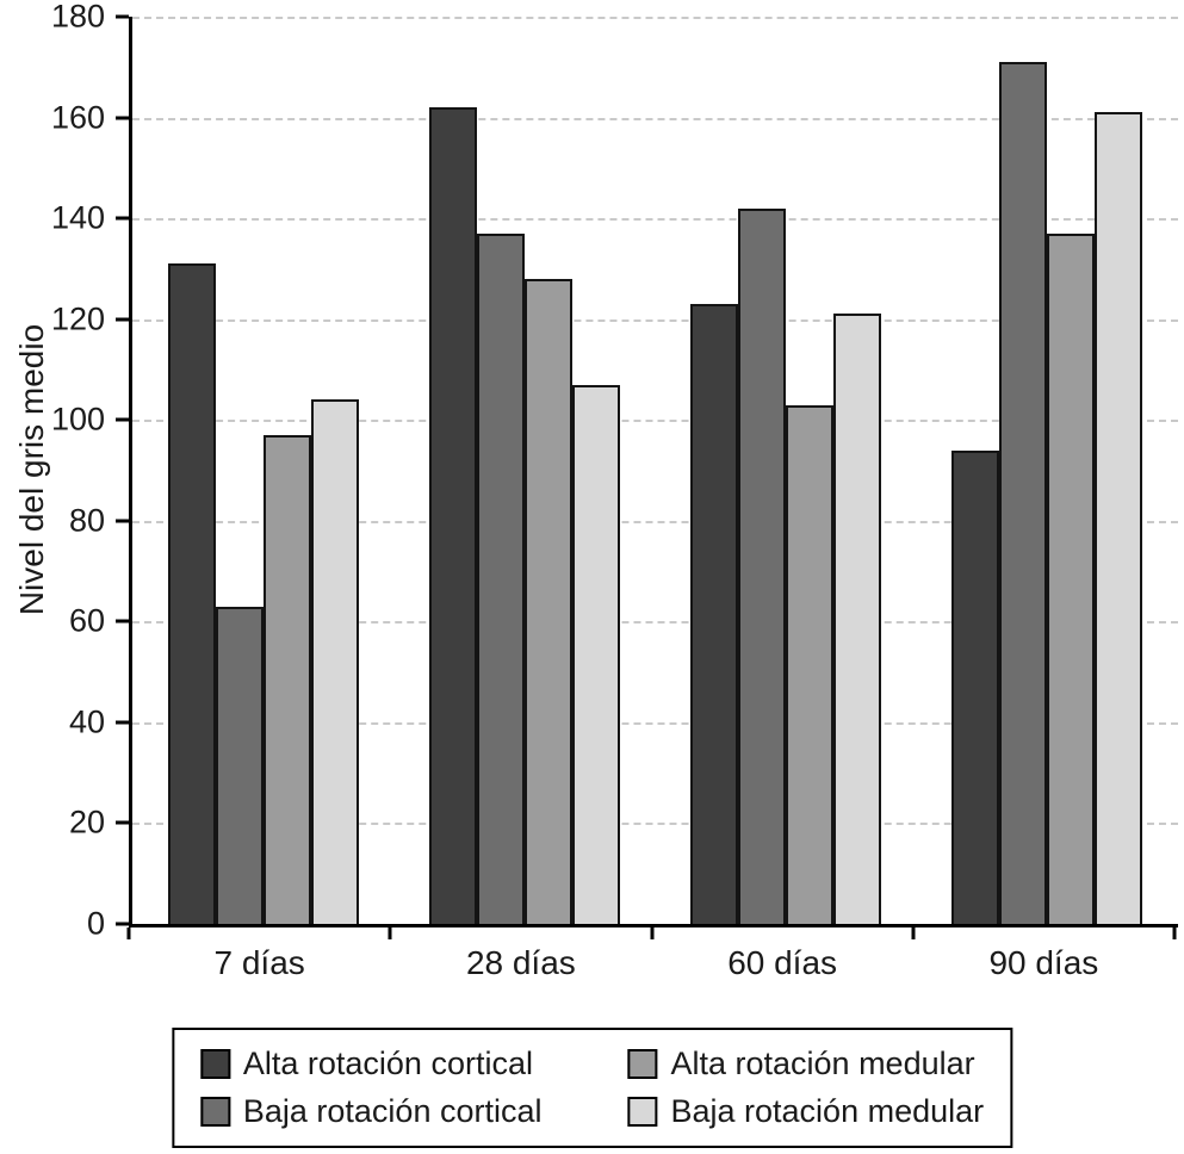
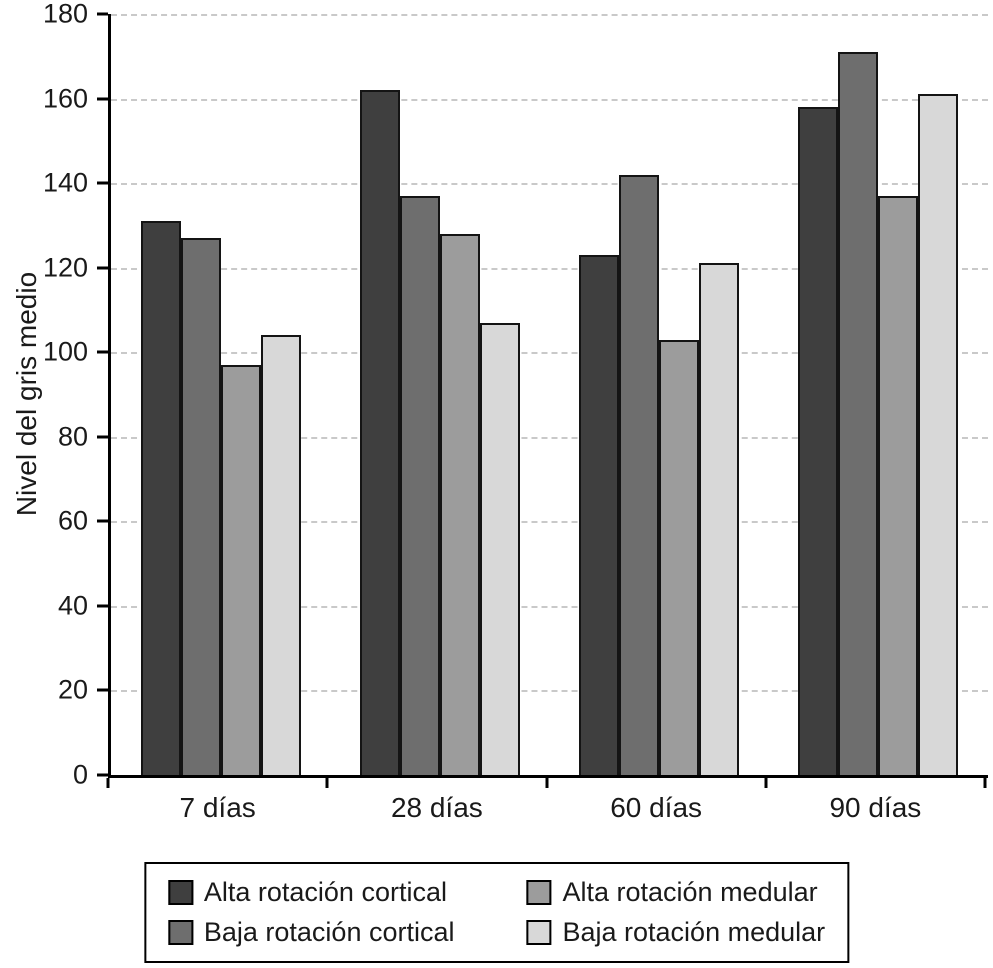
Baja rotación cortical/7 días: 63 -> 127
Alta rotación cortical/90 días: 94 -> 158
